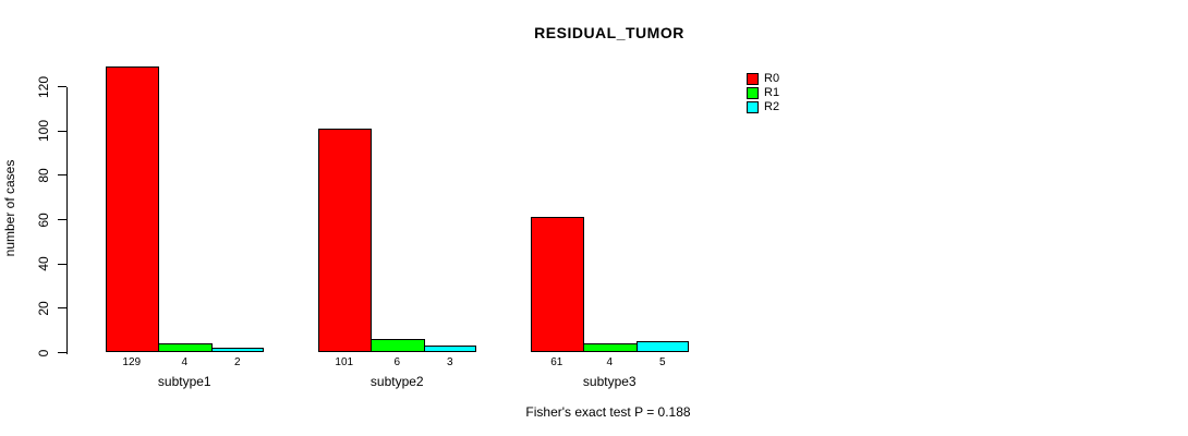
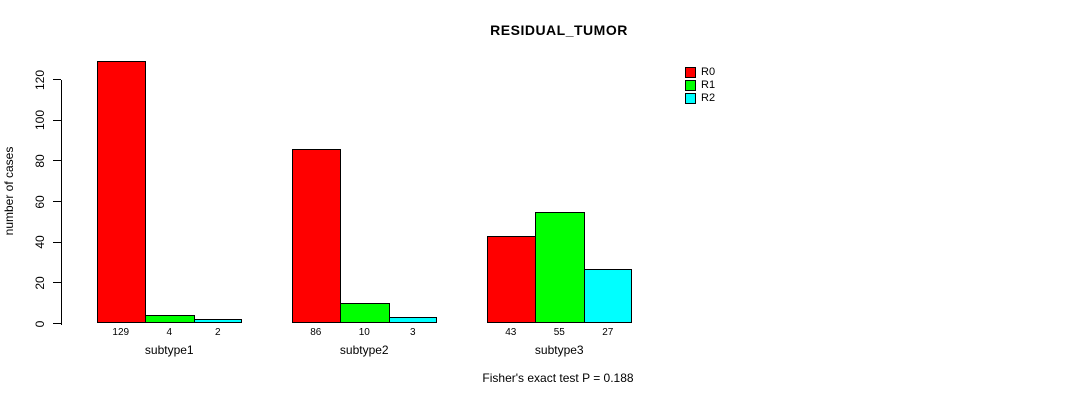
R0/subtype2: 101 -> 86
R1/subtype2: 6 -> 10
R0/subtype3: 61 -> 43
R1/subtype3: 4 -> 55
R2/subtype3: 5 -> 27
